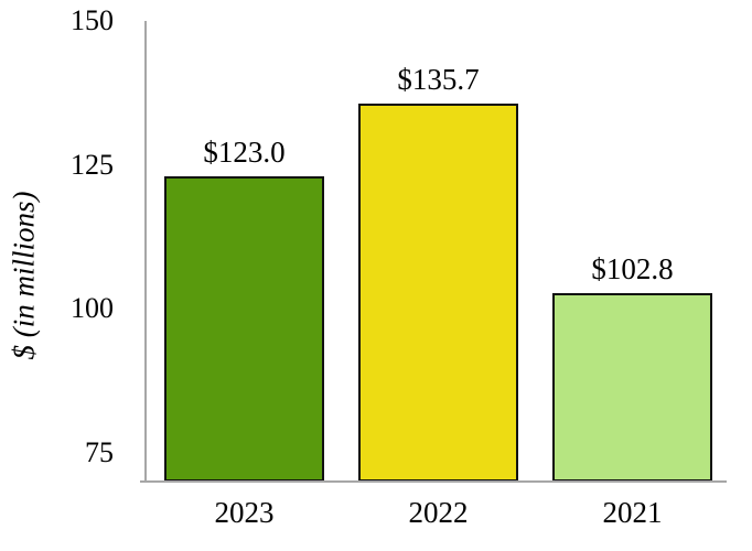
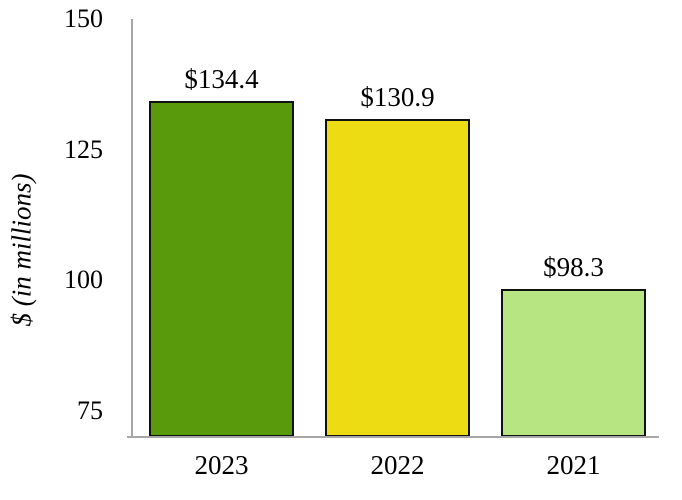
2023: $123.0 -> $134.4
2022: $135.7 -> $130.9
2021: $102.8 -> $98.3
